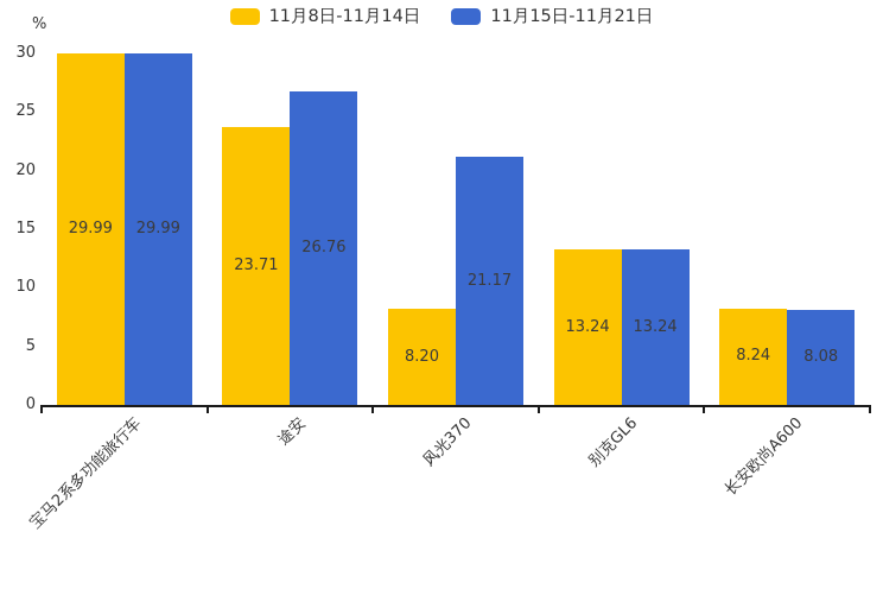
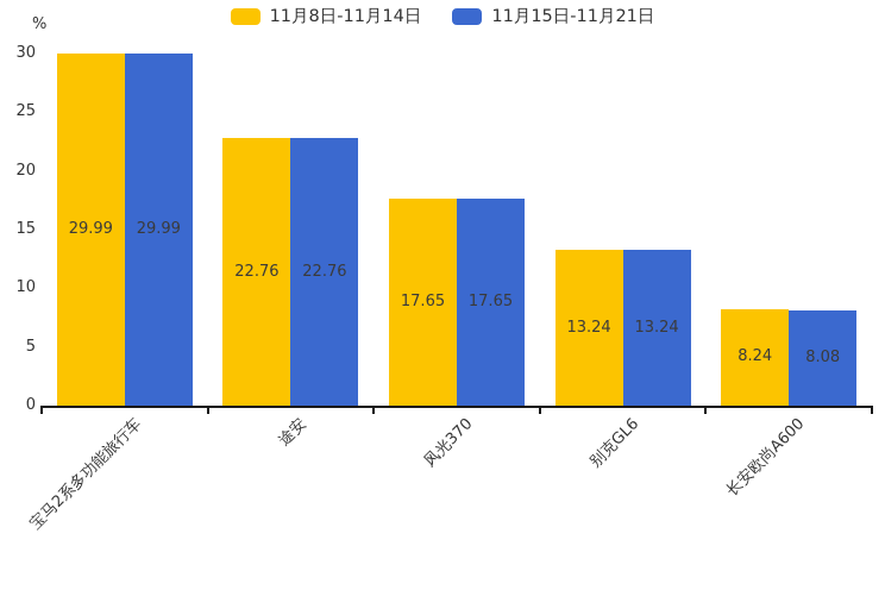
11月8日-11月14日/途安: 23.71 -> 22.76
11月15日-11月21日/途安: 26.76 -> 22.76
11月8日-11月14日/风光370: 8.20 -> 17.65
11月15日-11月21日/风光370: 21.17 -> 17.65
